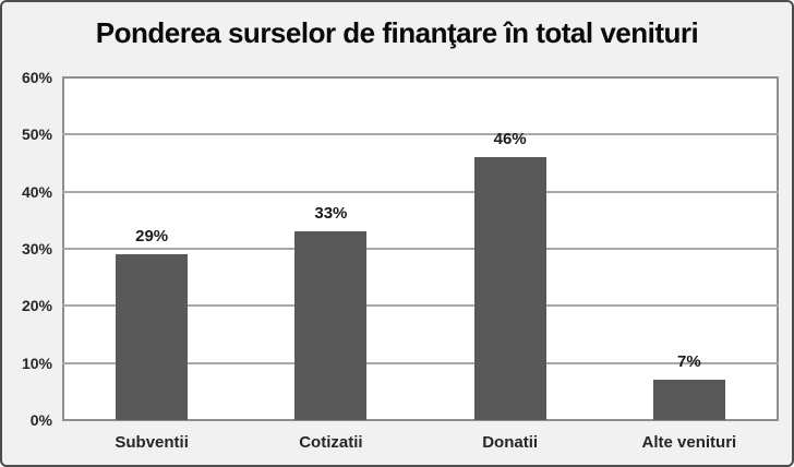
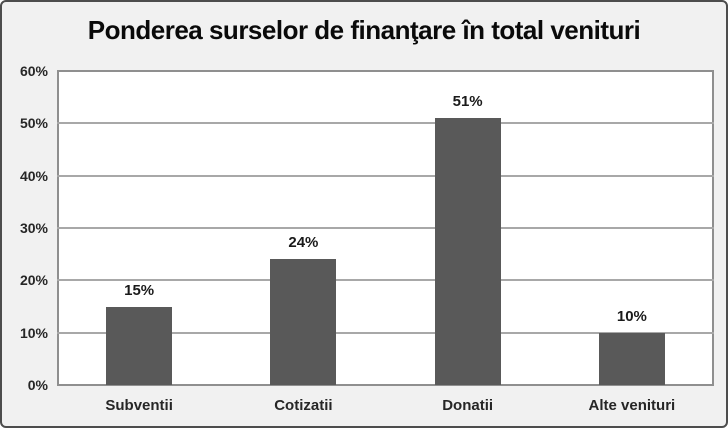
Subventii: 29% -> 15%
Cotizatii: 33% -> 24%
Donatii: 46% -> 51%
Alte venituri: 7% -> 10%
